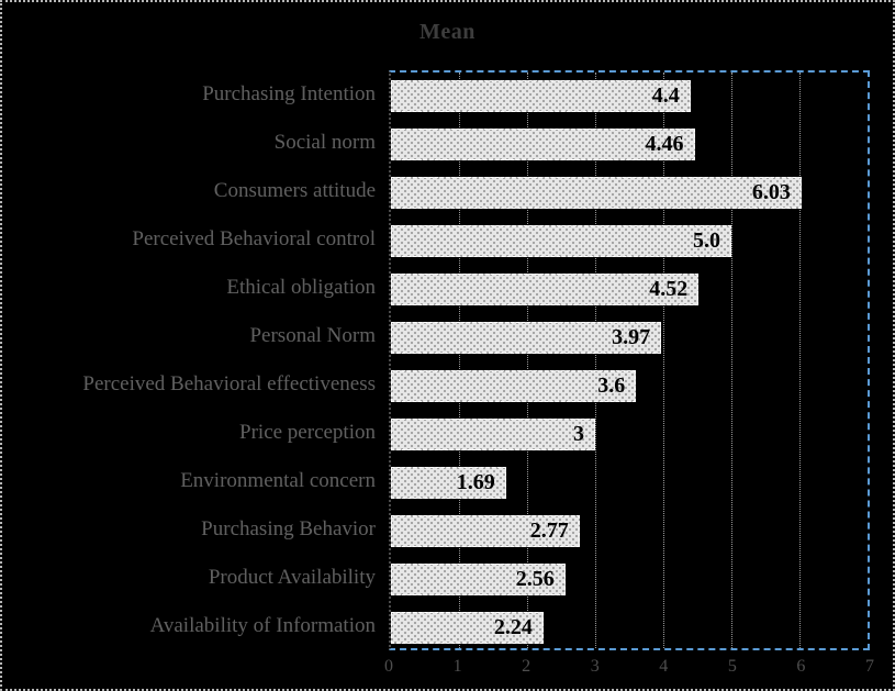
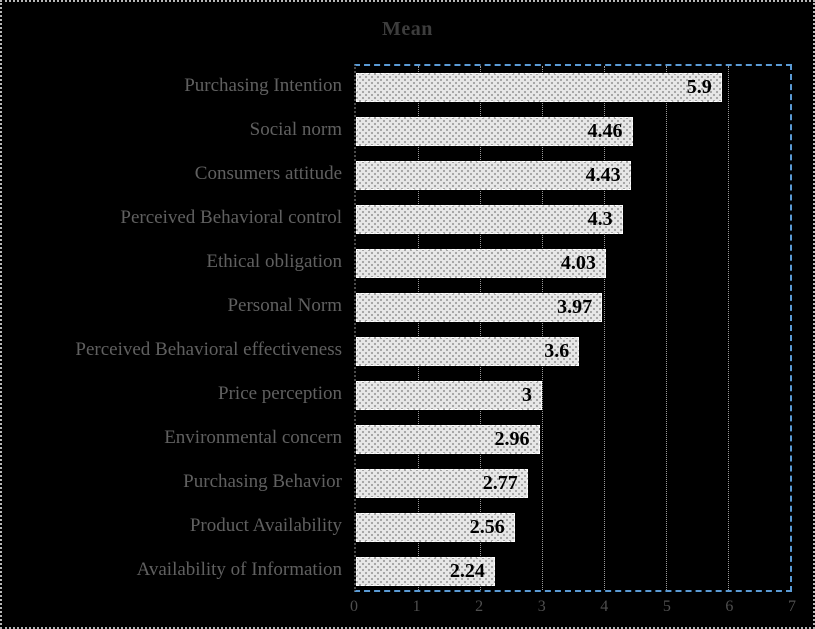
Purchasing Intention: 4.4 -> 5.9
Consumers attitude: 6.03 -> 4.43
Perceived Behavioral control: 5.0 -> 4.3
Ethical obligation: 4.52 -> 4.03
Environmental concern: 1.69 -> 2.96
